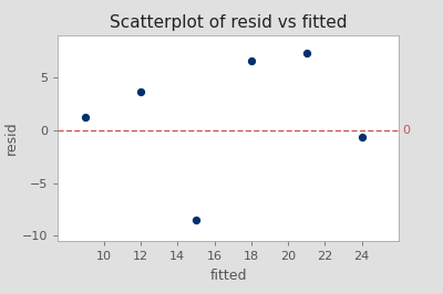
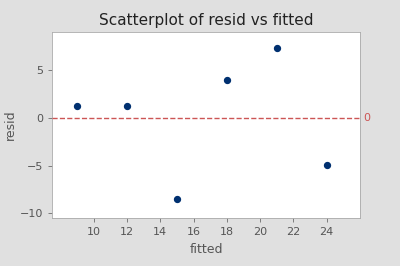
12: 3.6 -> 1.2
18: 6.6 -> 4.0
24: -0.6 -> -4.9
